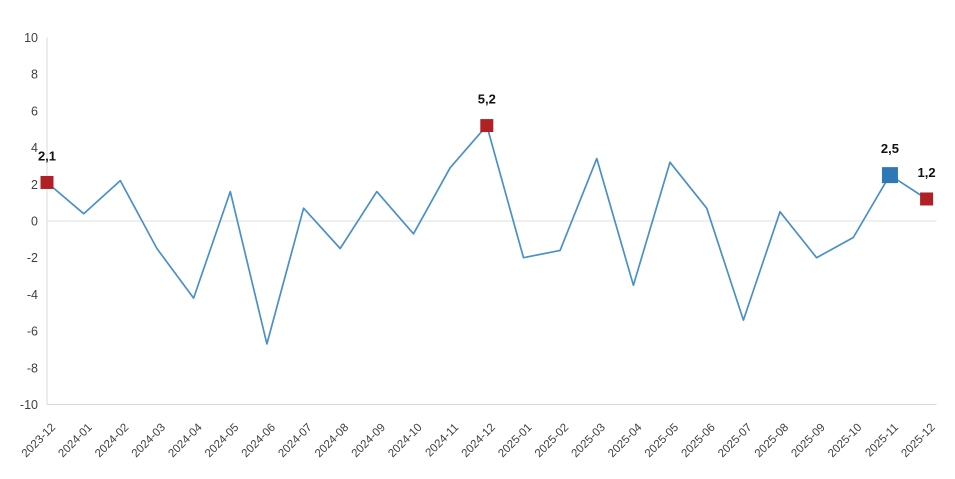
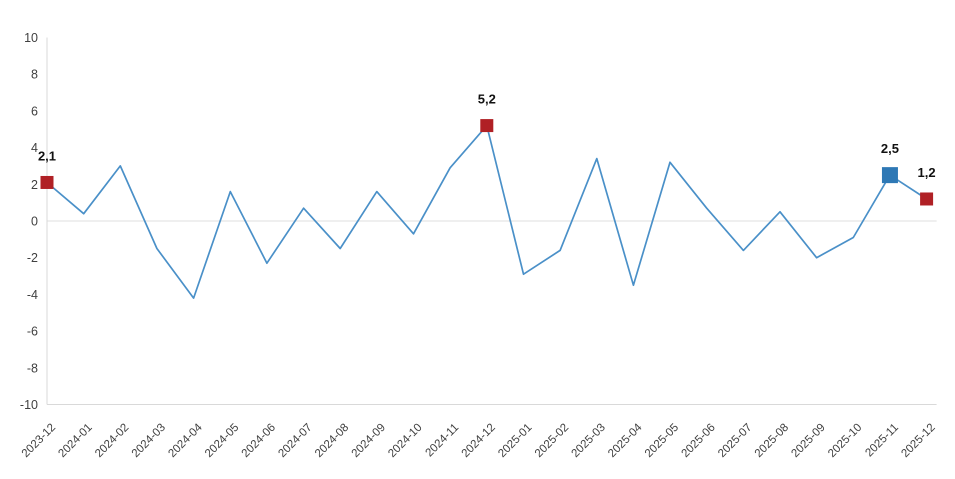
2024-02: 2.2 -> 3.0
2024-06: -6.7 -> -2.3
2025-01: -2.0 -> -2.9
2025-07: -5.4 -> -1.6
